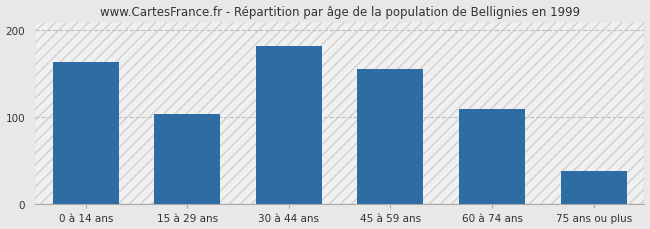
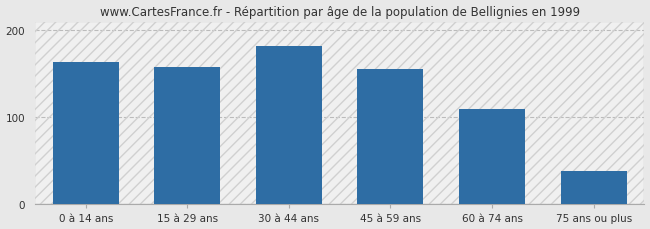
15 à 29 ans: 104 -> 158
